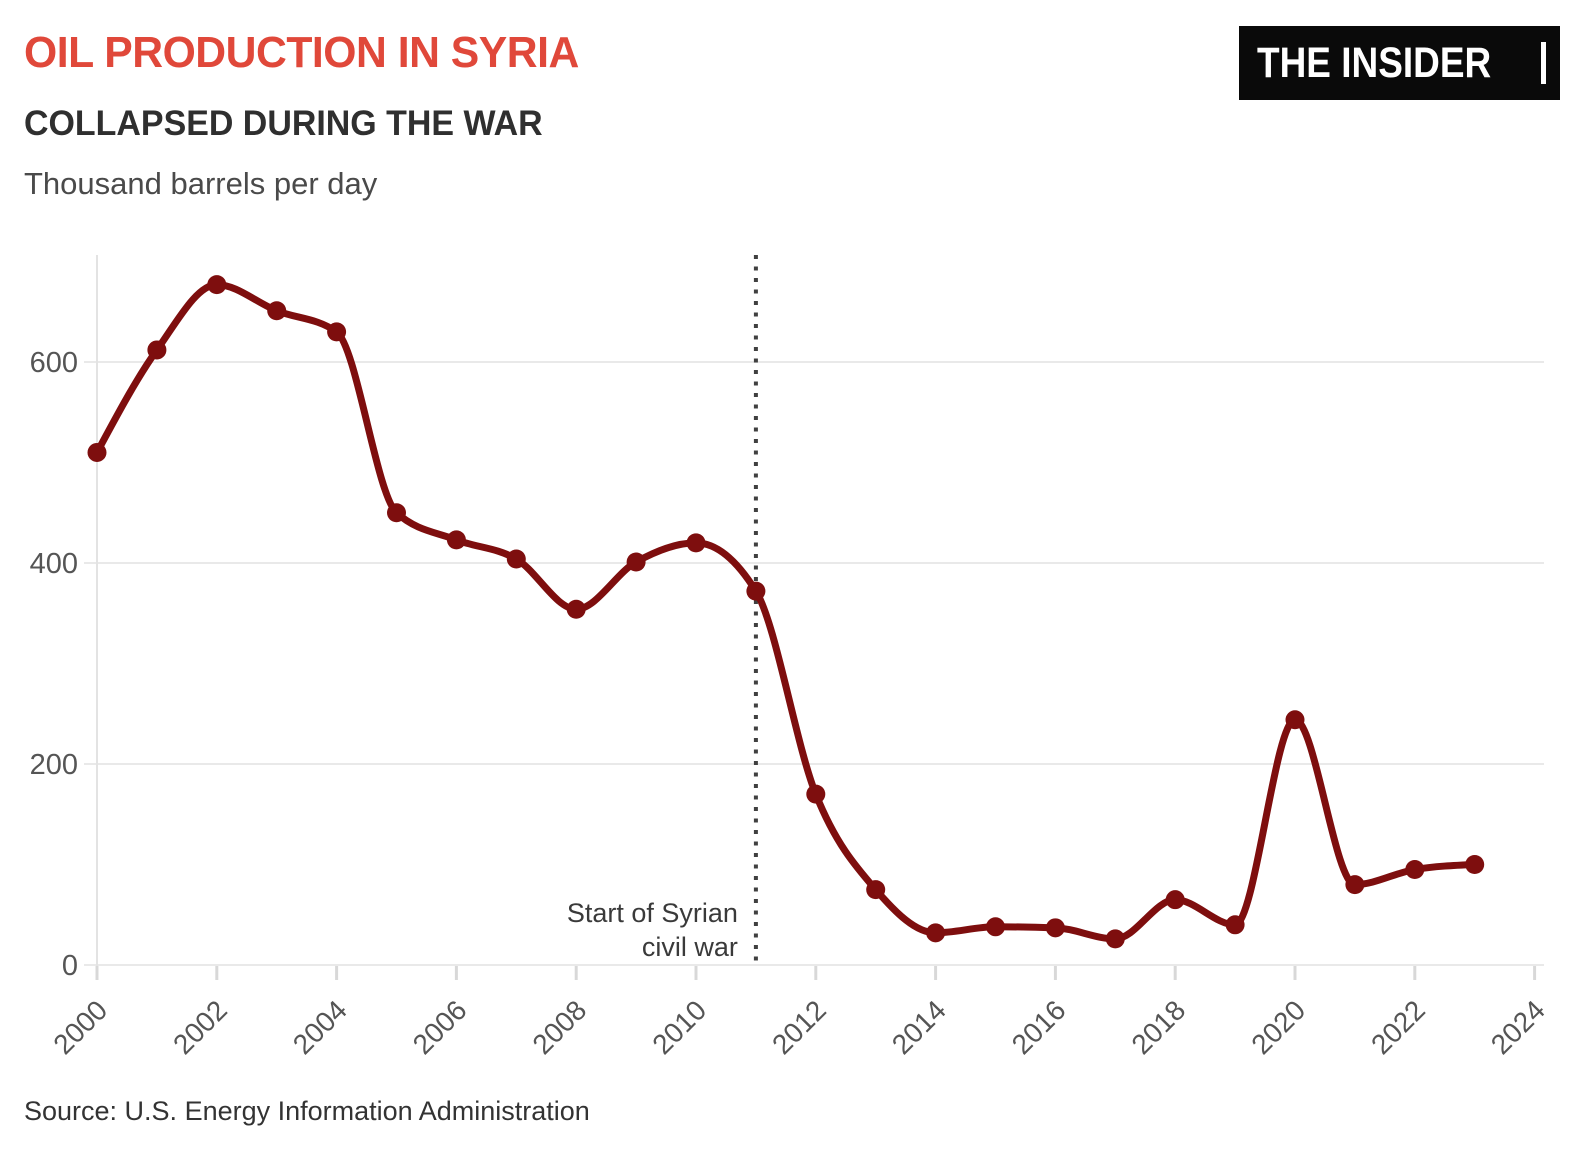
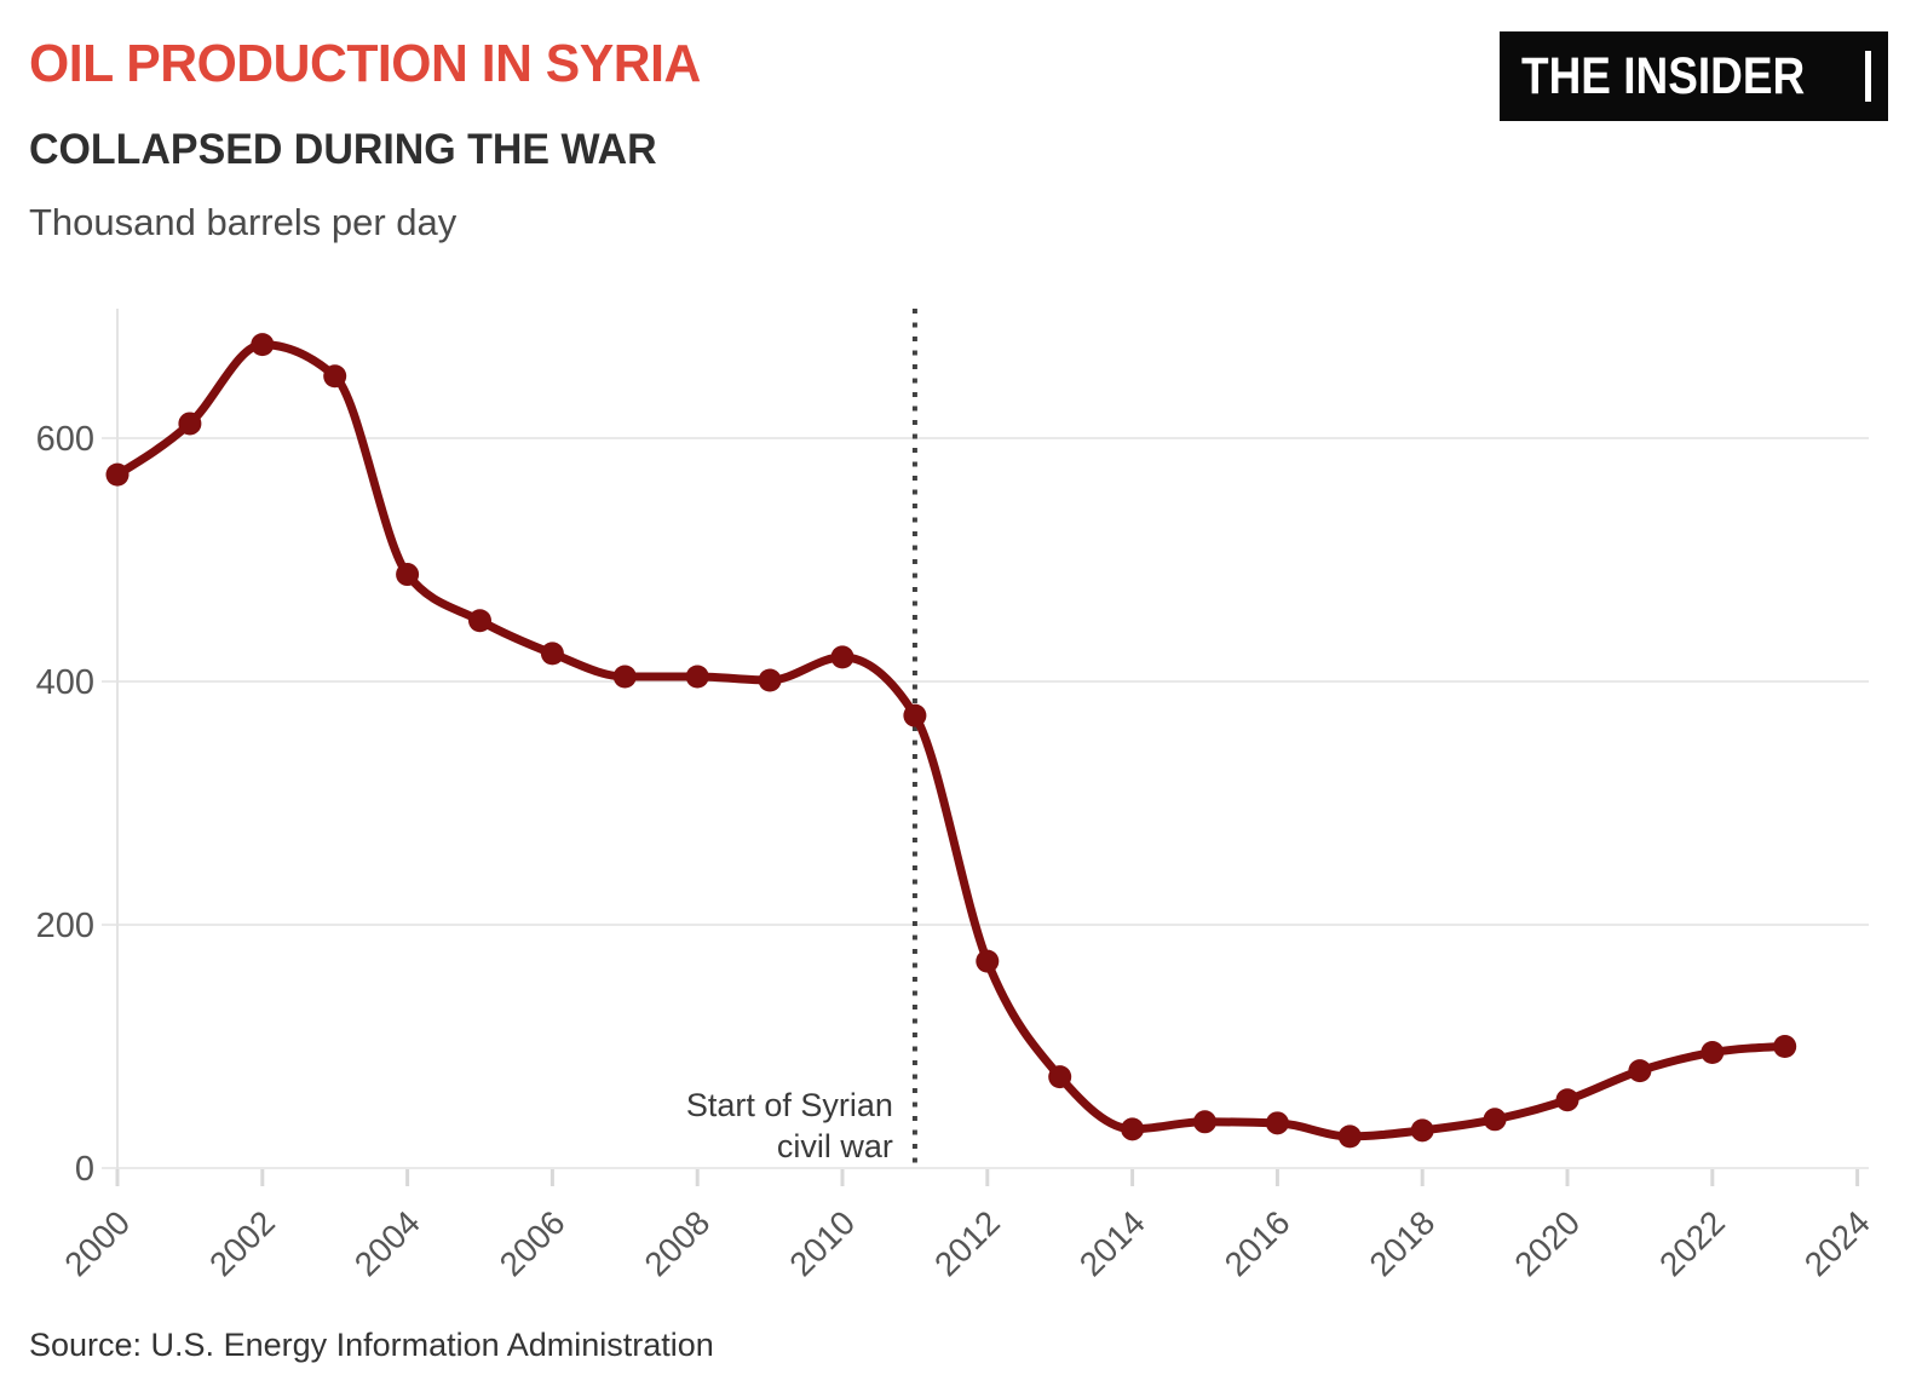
2000: 510 -> 570
2004: 630 -> 488
2008: 354 -> 404
2018: 65 -> 31
2020: 244 -> 56
